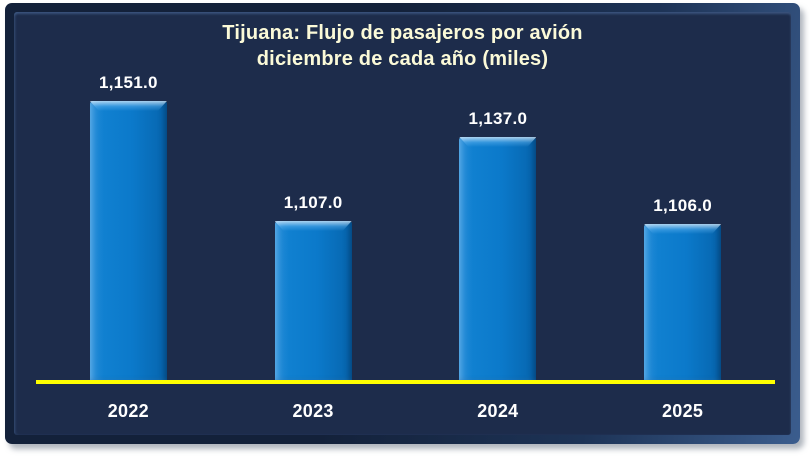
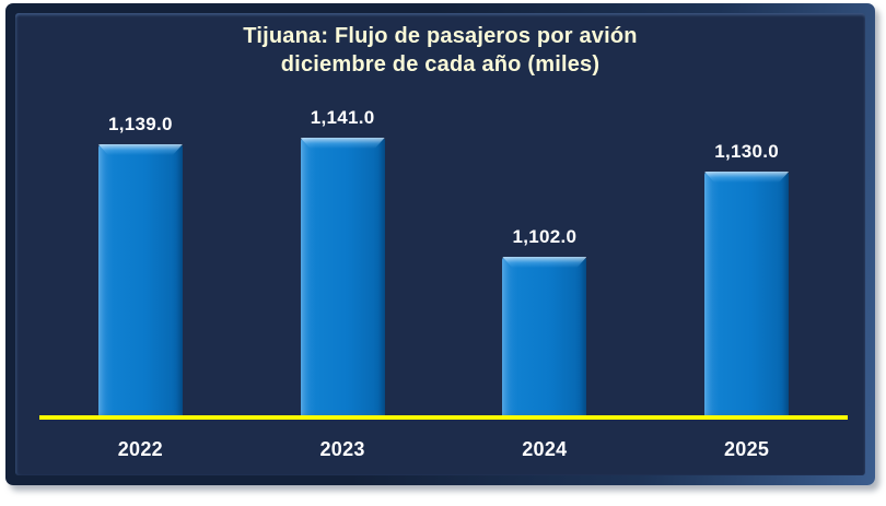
2022: 1,151.0 -> 1,139.0
2023: 1,107.0 -> 1,141.0
2024: 1,137.0 -> 1,102.0
2025: 1,106.0 -> 1,130.0
